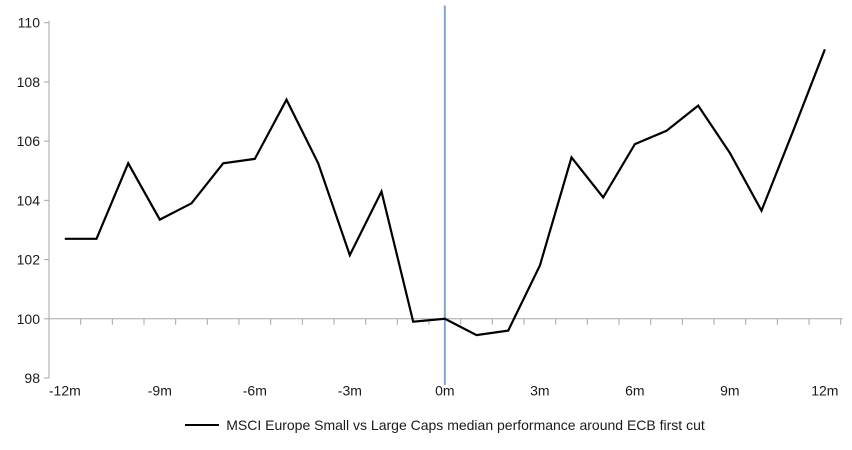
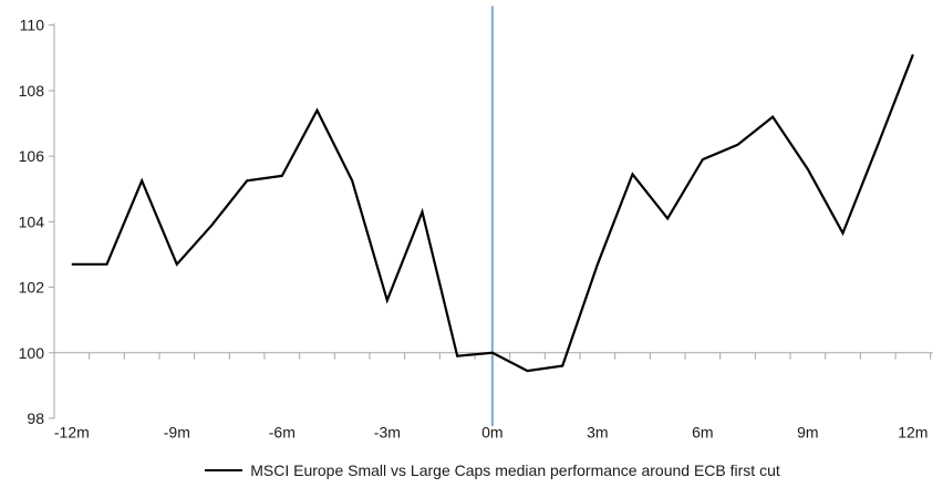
-9m: 103.3 -> 102.7
-3m: 102.2 -> 101.6
3m: 101.8 -> 102.7
